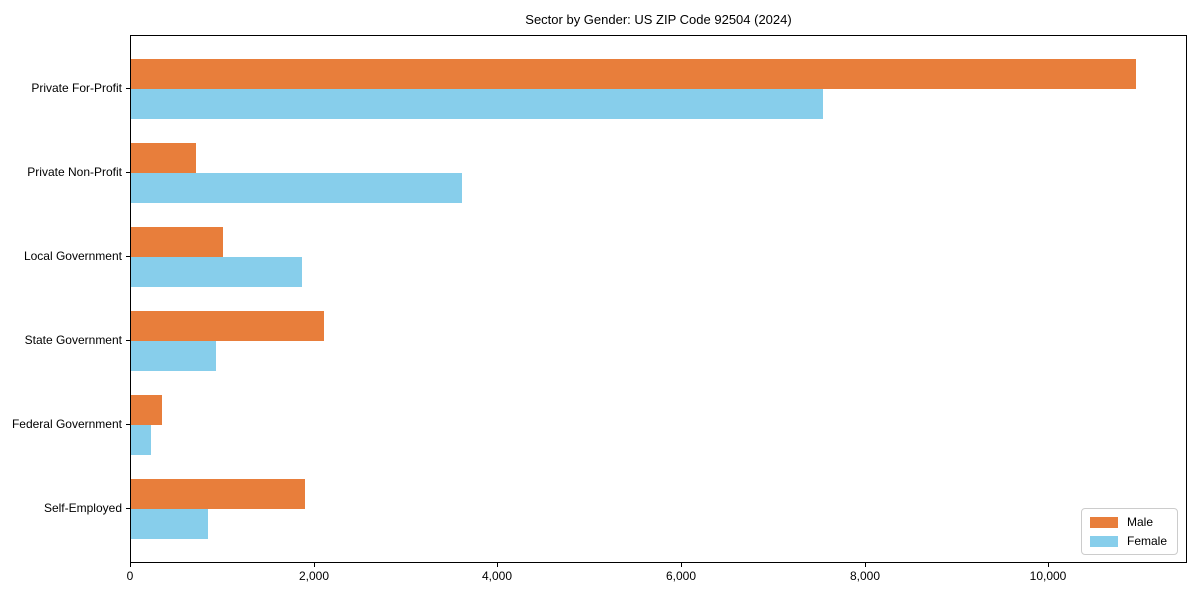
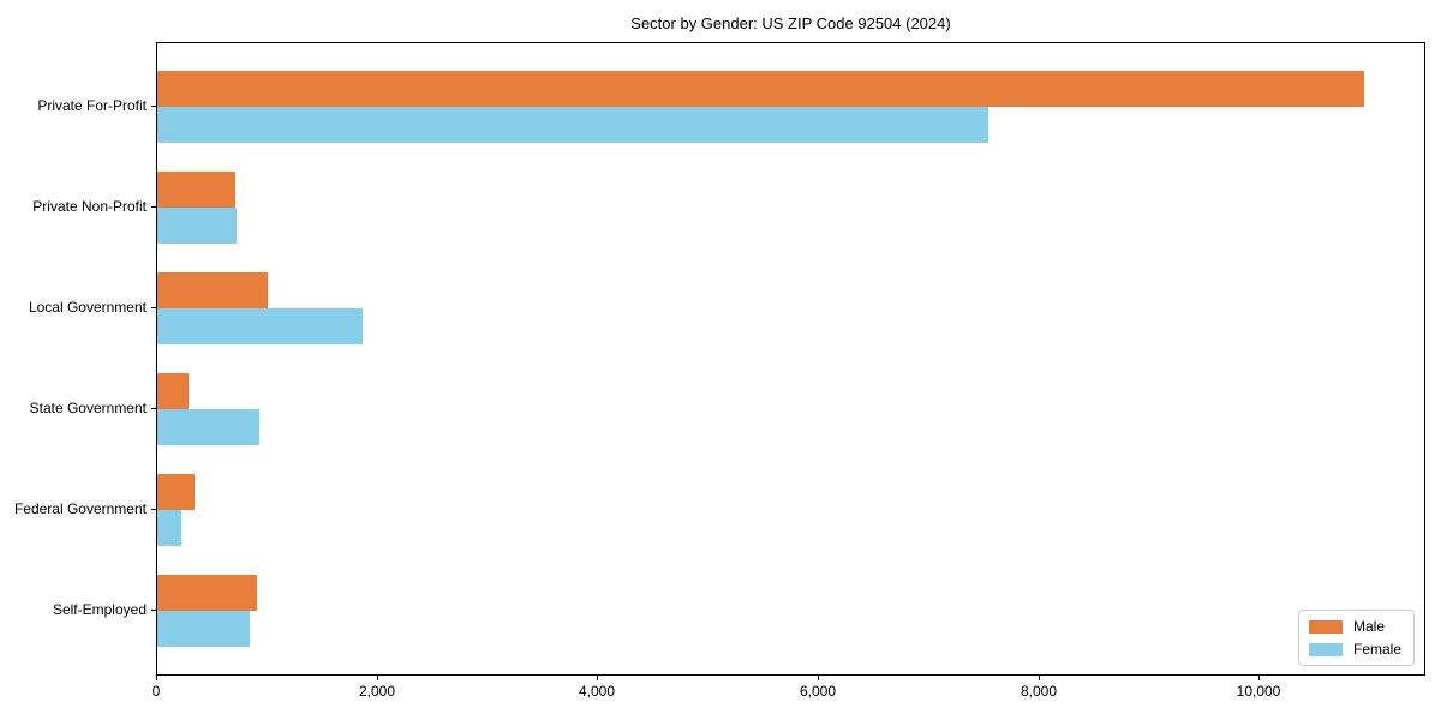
Female/Private Non-Profit: 3600 -> 700
Male/State Government: 2100 -> 300
Male/Self-Employed: 1900 -> 900
